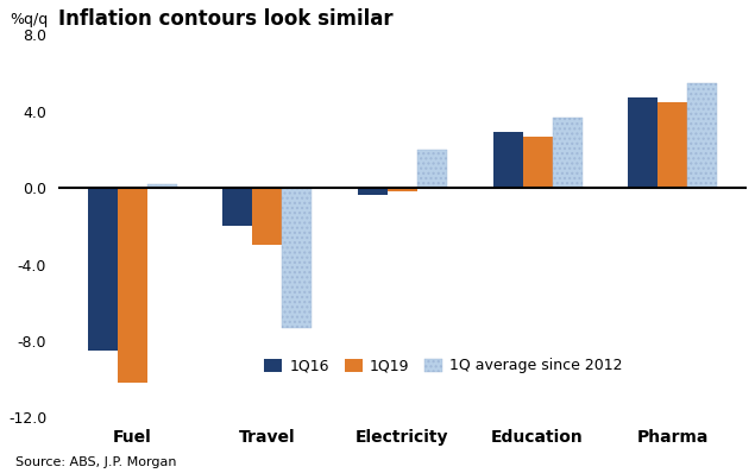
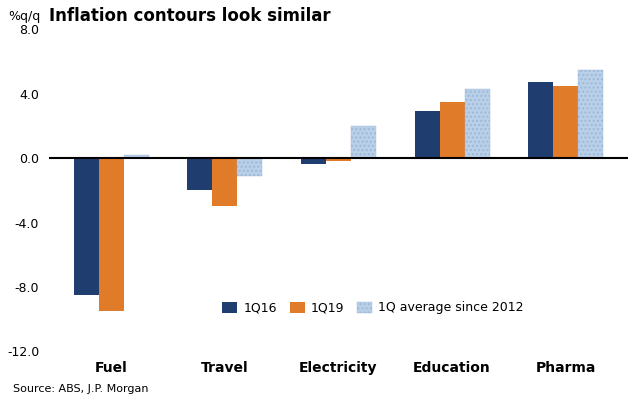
1Q19/Fuel: -10.2 -> -9.5
1Q average since 2012/Travel: -7.3 -> -1.1
1Q19/Education: 2.7 -> 3.5
1Q average since 2012/Education: 3.7 -> 4.3
